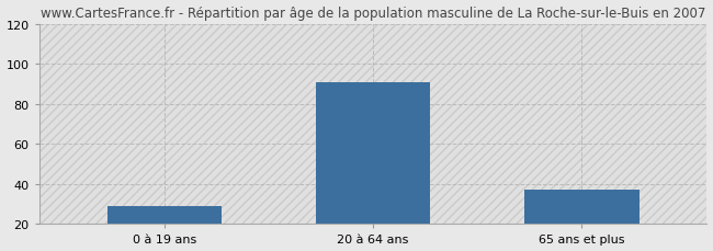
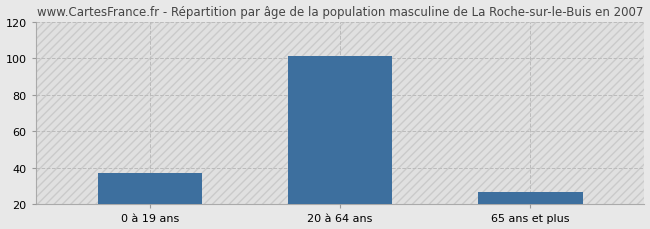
0 à 19 ans: 29 -> 37
20 à 64 ans: 91 -> 101
65 ans et plus: 37 -> 27
